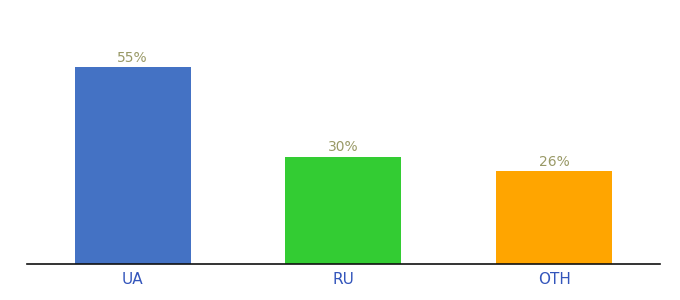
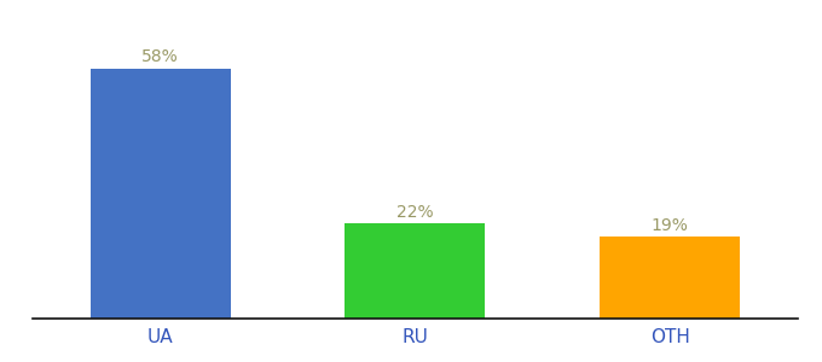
UA: 55% -> 58%
RU: 30% -> 22%
OTH: 26% -> 19%
